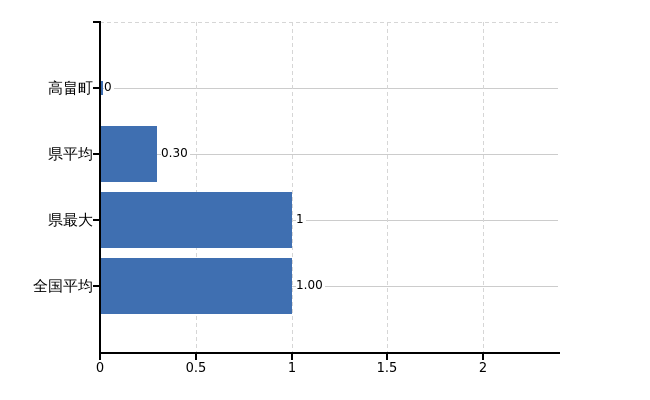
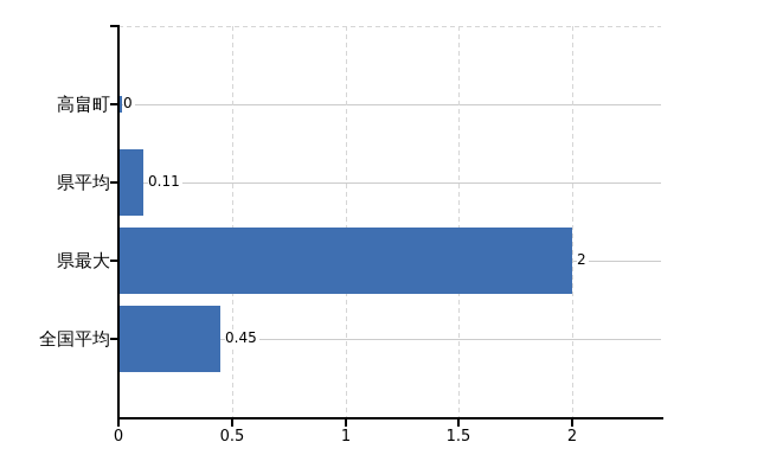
県平均: 0.30 -> 0.11
県最大: 1 -> 2
全国平均: 1.00 -> 0.45
